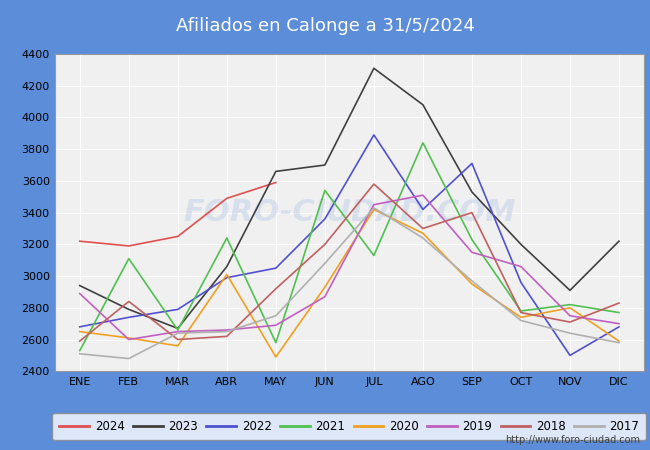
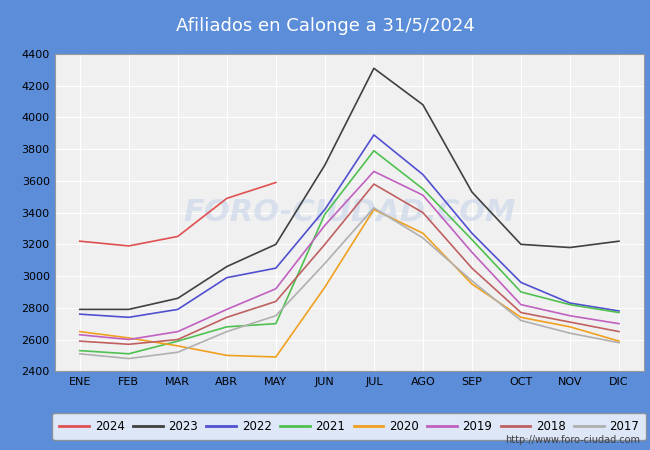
2023/ENE: 2940 -> 2790
2022/ENE: 2680 -> 2760
2019/ENE: 2890 -> 2630
2021/FEB: 3110 -> 2510
2018/FEB: 2840 -> 2570
2023/MAR: 2670 -> 2860
2021/MAR: 2660 -> 2590
2017/MAR: 2640 -> 2520
2021/ABR: 3240 -> 2680
2020/ABR: 3010 -> 2500
2019/ABR: 2660 -> 2790
2018/ABR: 2620 -> 2740
2023/MAY: 3660 -> 3200
2021/MAY: 2580 -> 2700
2019/MAY: 2690 -> 2920
2018/MAY: 2920 -> 2840
2022/JUN: 3360 -> 3420
2021/JUN: 3540 -> 3390
2019/JUN: 2870 -> 3320
2021/JUL: 3130 -> 3790
2019/JUL: 3450 -> 3660
2022/AGO: 3420 -> 3640
2021/AGO: 3840 -> 3550
2018/AGO: 3300 -> 3400
2022/SEP: 3710 -> 3270
2018/SEP: 3400 -> 3050
2021/OCT: 2780 -> 2900
2019/OCT: 3060 -> 2820
2023/NOV: 2910 -> 3180
2022/NOV: 2500 -> 2830
2020/NOV: 2800 -> 2680
2022/DIC: 2680 -> 2780
2018/DIC: 2830 -> 2650
